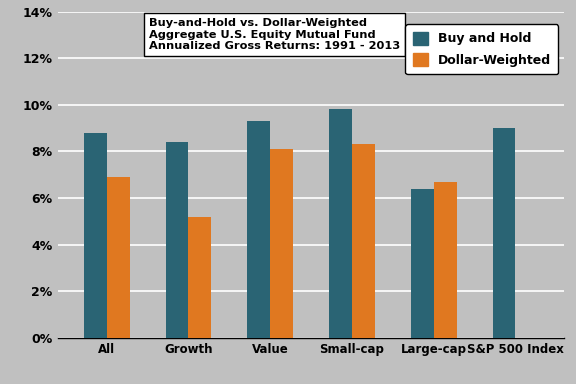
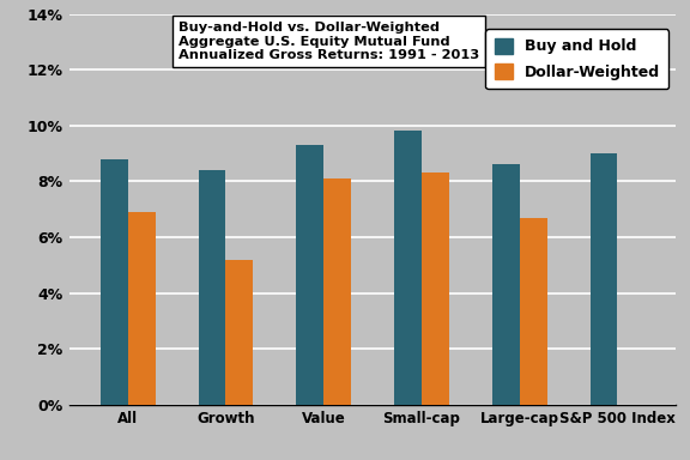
Buy and Hold/Large-cap: 6.4% -> 8.6%
